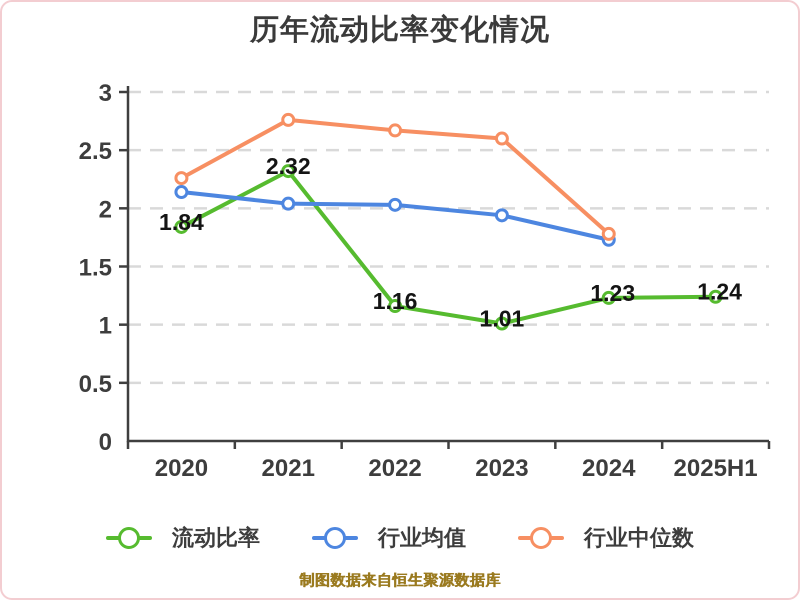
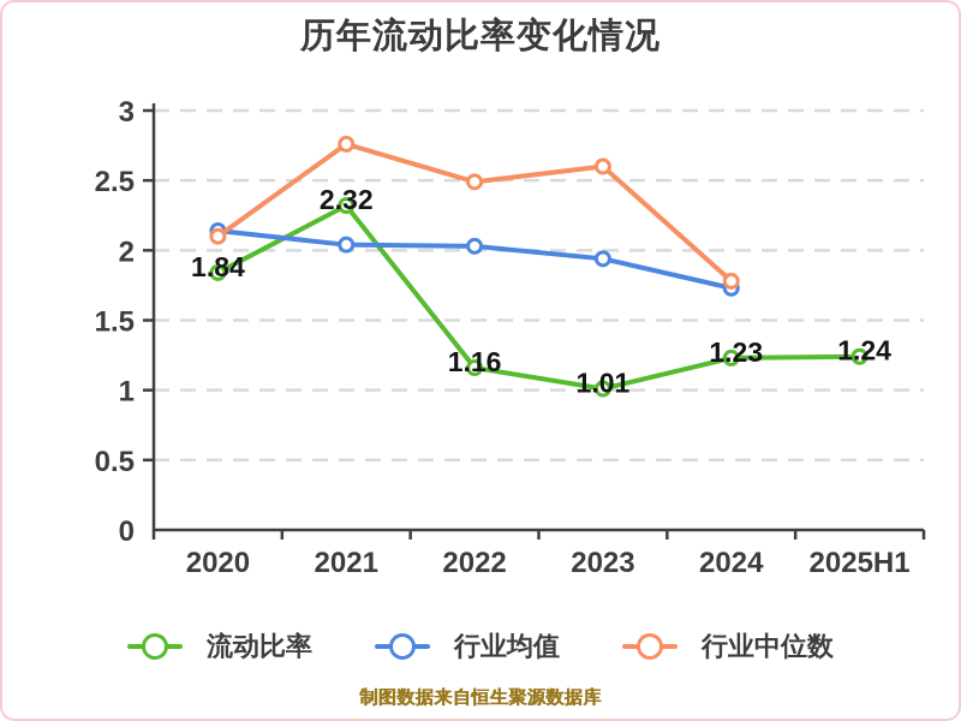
行业中位数/2020: 2.26 -> 2.10
行业中位数/2022: 2.67 -> 2.49
